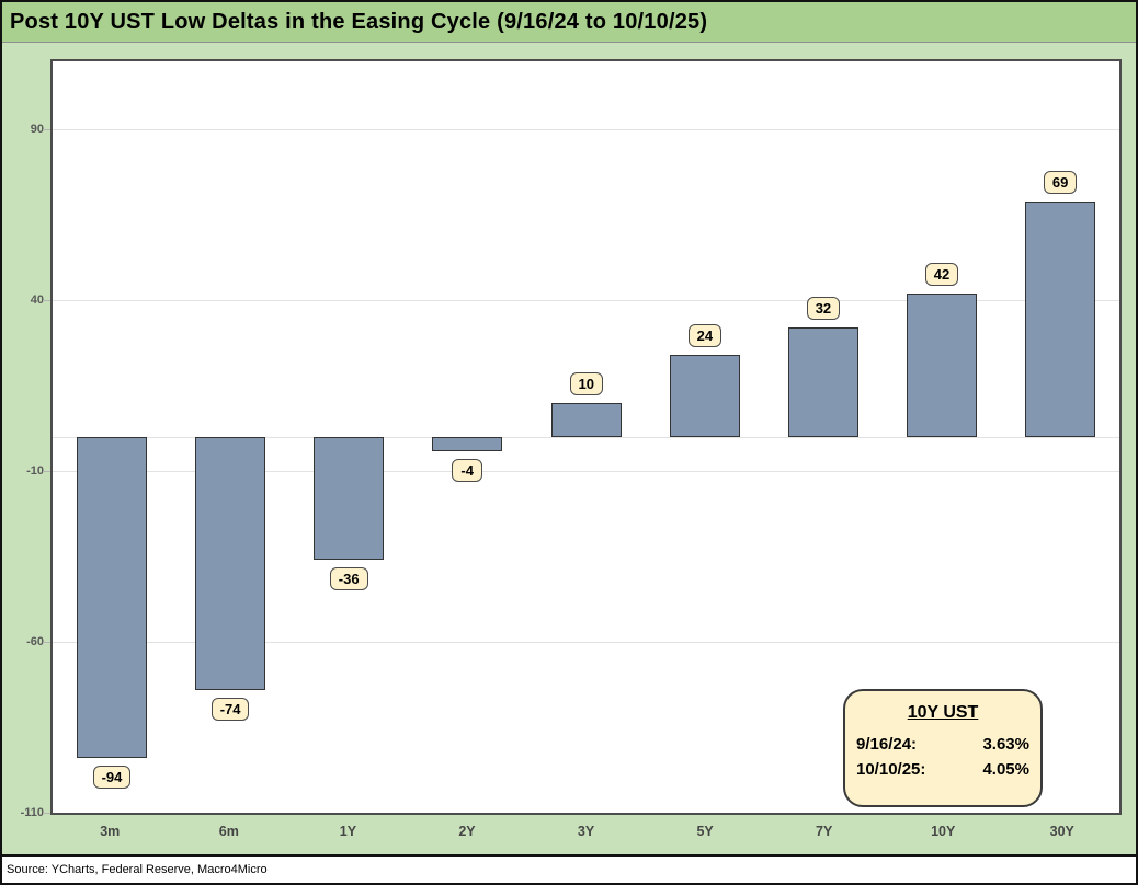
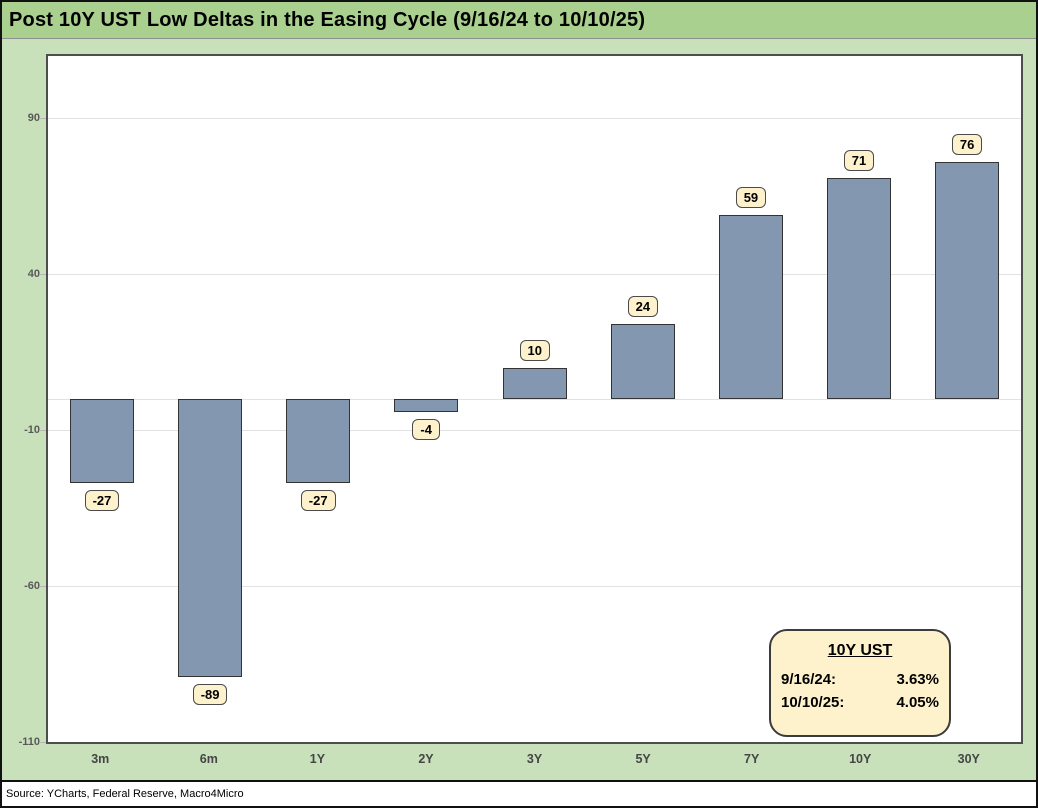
3m: -94 -> -27
6m: -74 -> -89
1Y: -36 -> -27
7Y: 32 -> 59
10Y: 42 -> 71
30Y: 69 -> 76
